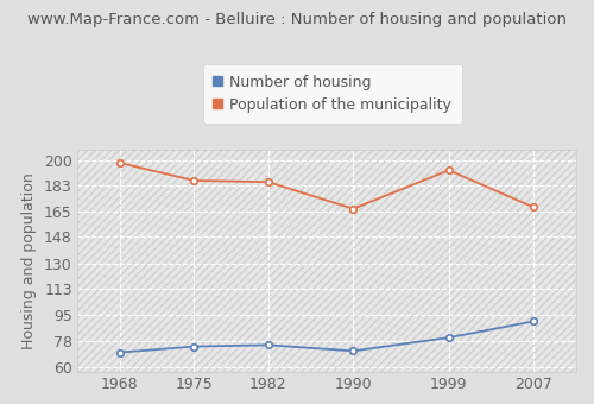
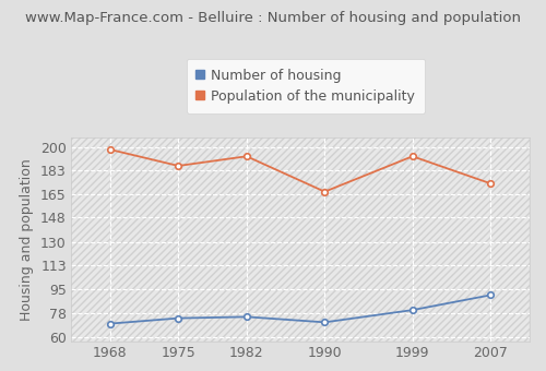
Population of the municipality/1982: 185 -> 193
Population of the municipality/2007: 168 -> 173
